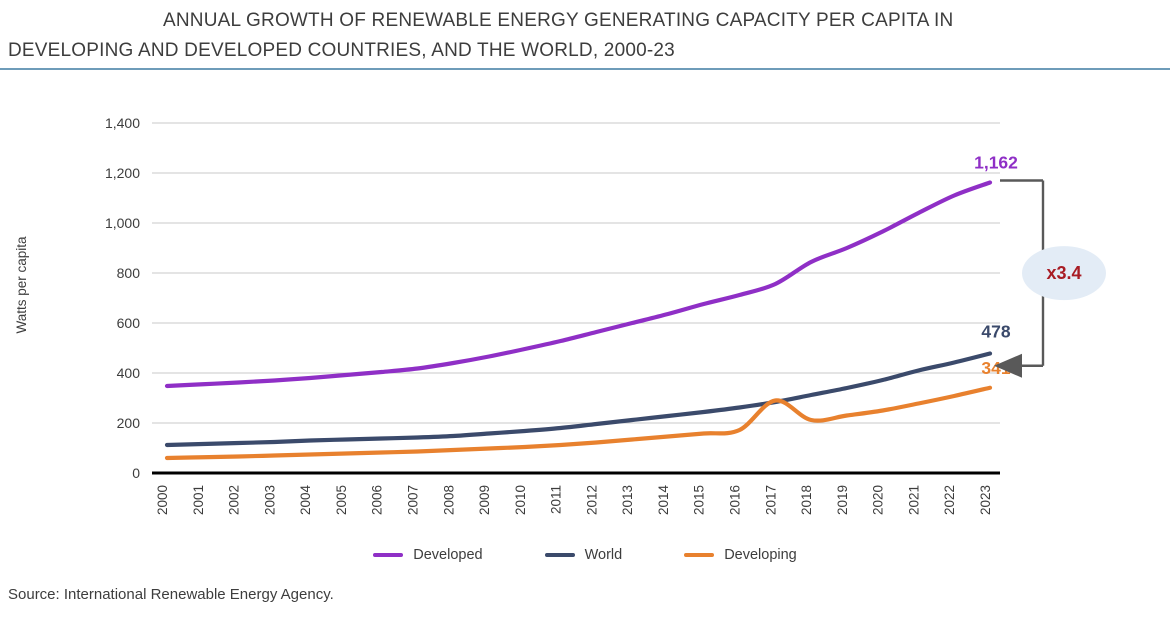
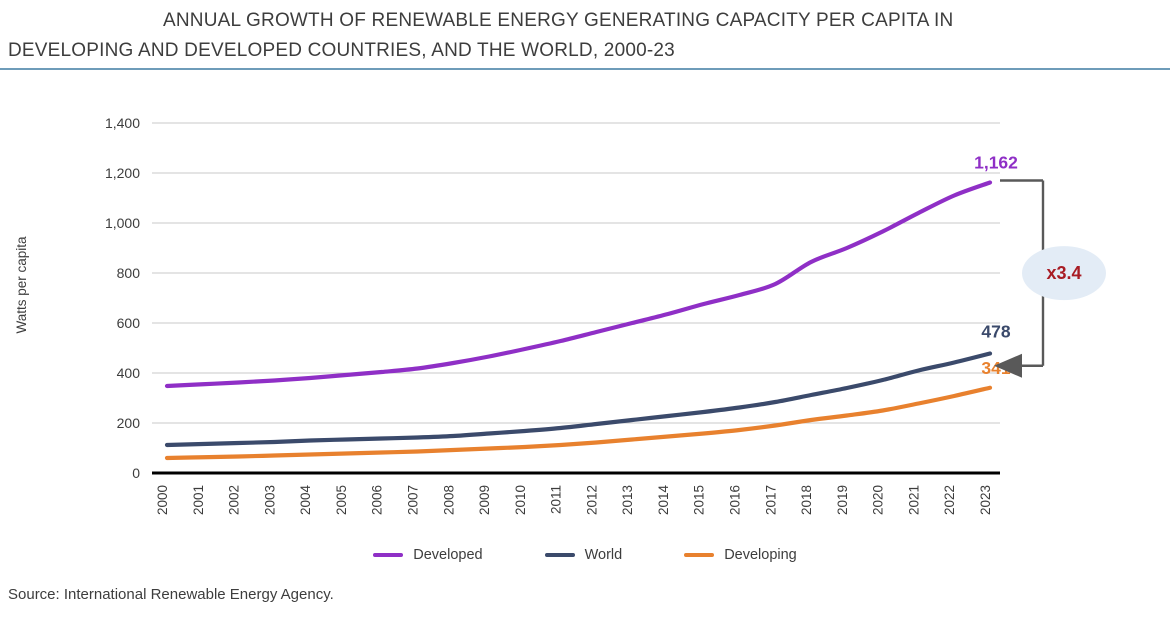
Developing/2017: 290 -> 190
